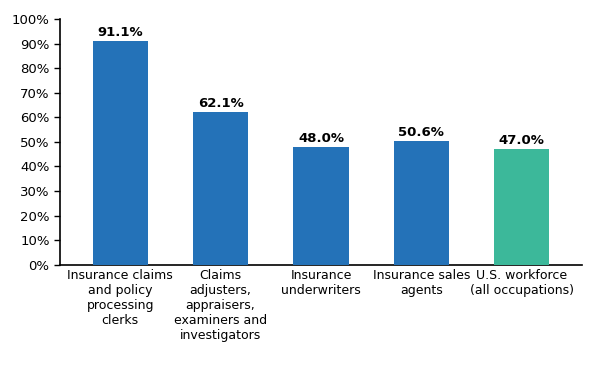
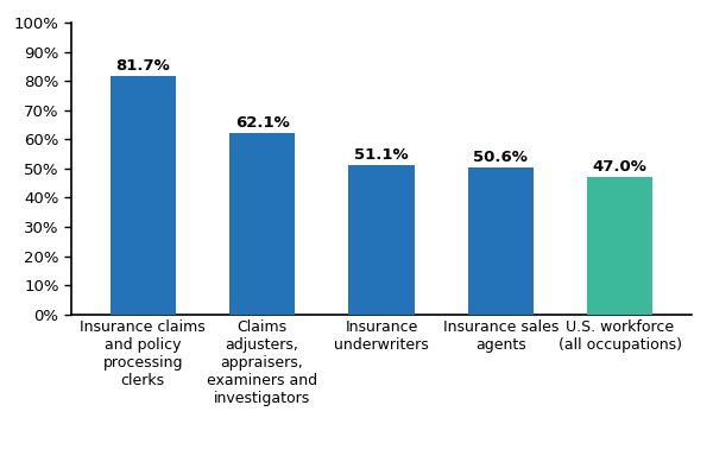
Insurance claims and policy processing clerks: 91.1% -> 81.7%
Insurance underwriters: 48.0% -> 51.1%
